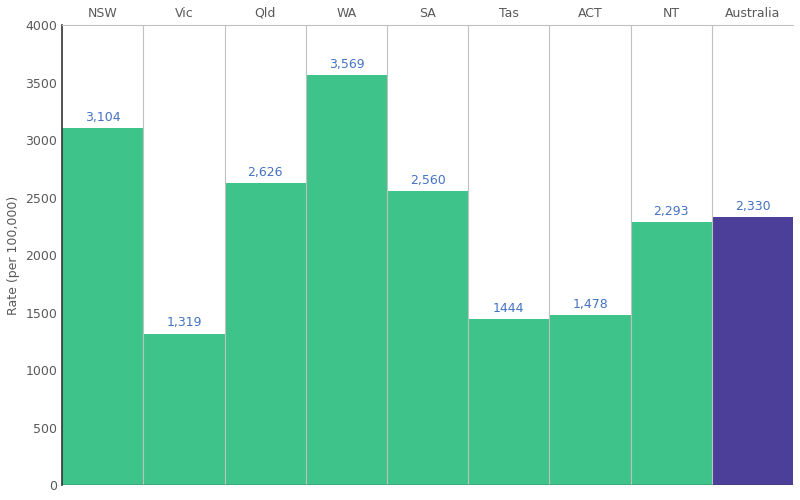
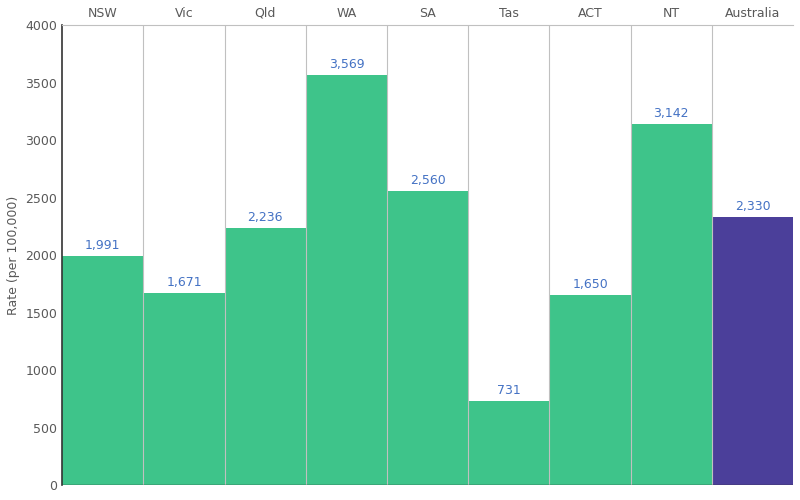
NSW: 3,104 -> 1,991
Vic: 1,319 -> 1,671
Qld: 2,626 -> 2,236
Tas: 1444 -> 731
ACT: 1,478 -> 1,650
NT: 2,293 -> 3,142
